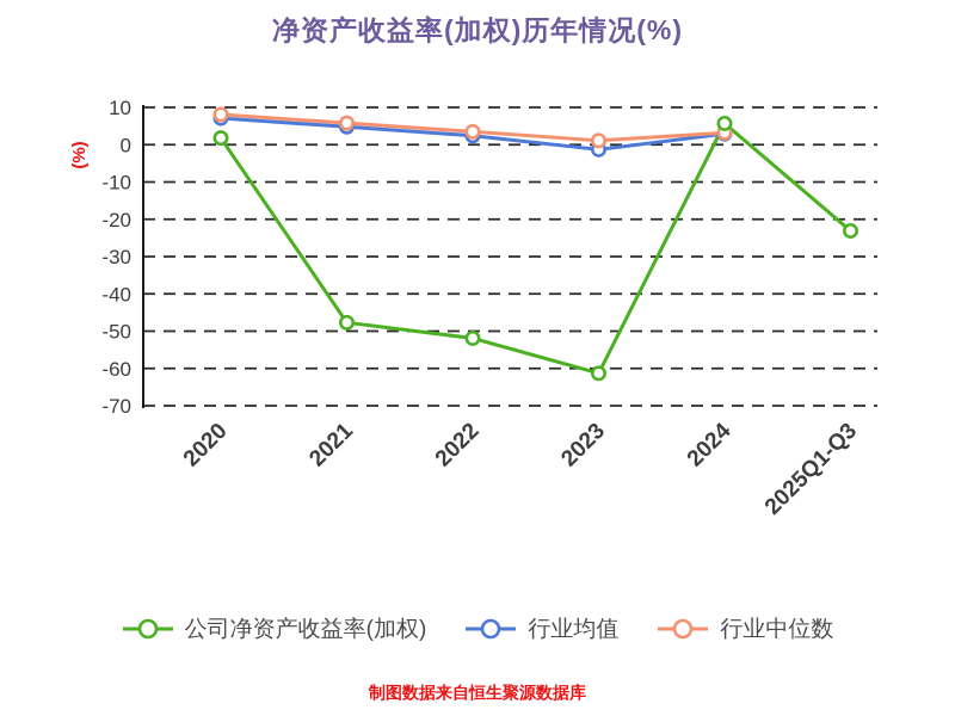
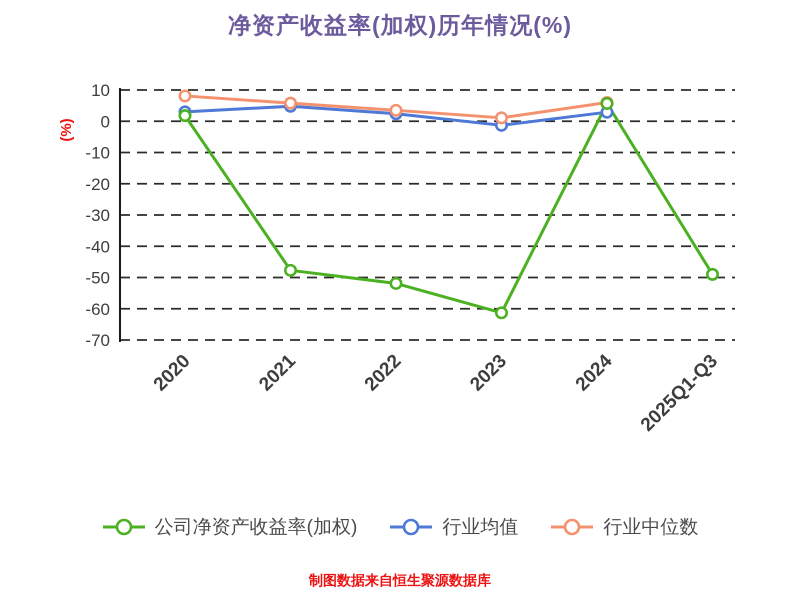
行业均值/2020: 7 -> 3
行业中位数/2024: 3 -> 6
公司净资产收益率(加权)/2025Q1-Q3: -23 -> -49
